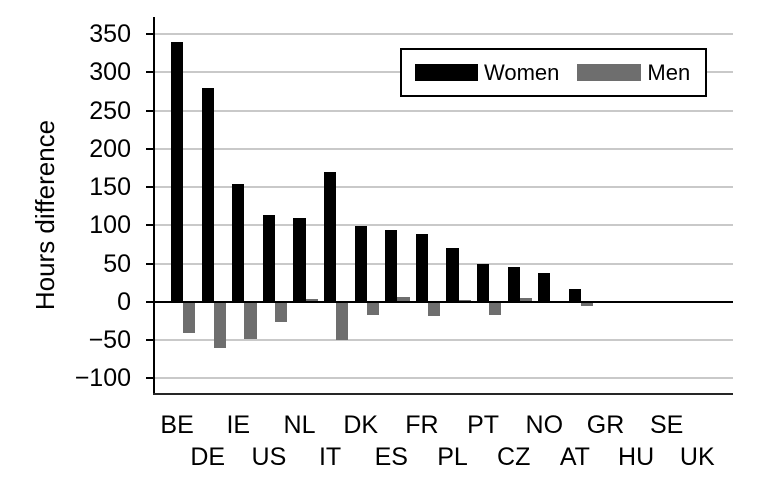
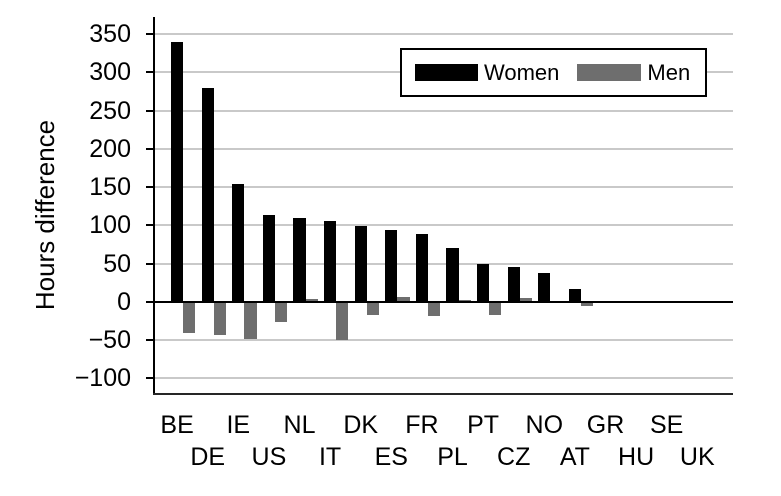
Men/DE: -60 -> -40
Women/IT: 170 -> 110
